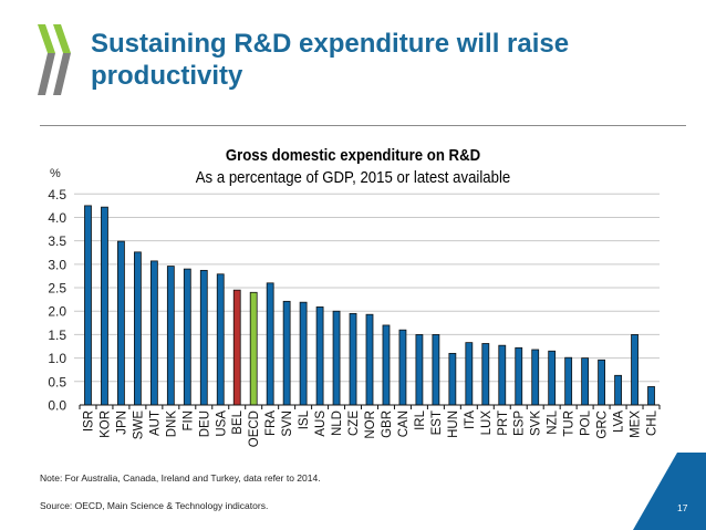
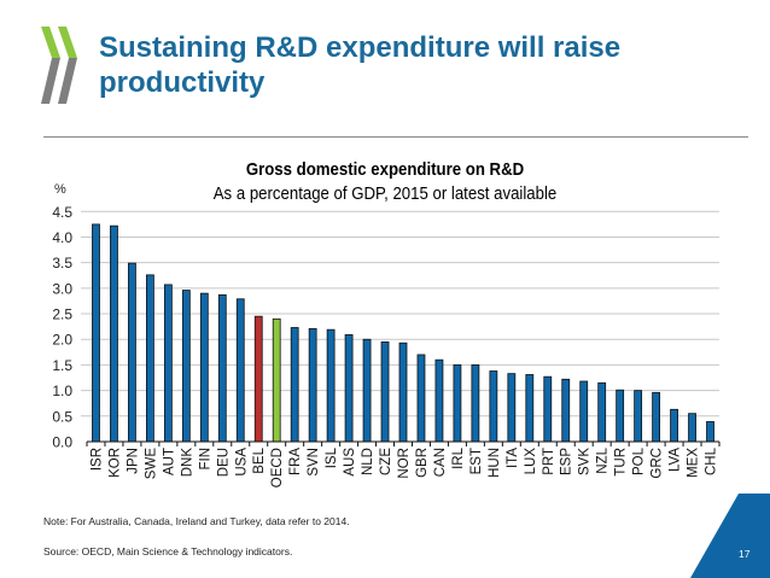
FRA: 2.6 -> 2.2
HUN: 1.1 -> 1.4
MEX: 1.5 -> 0.6
